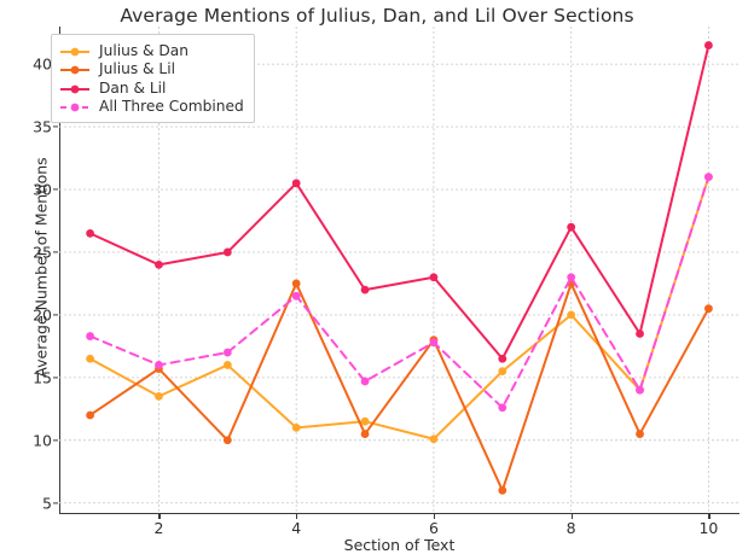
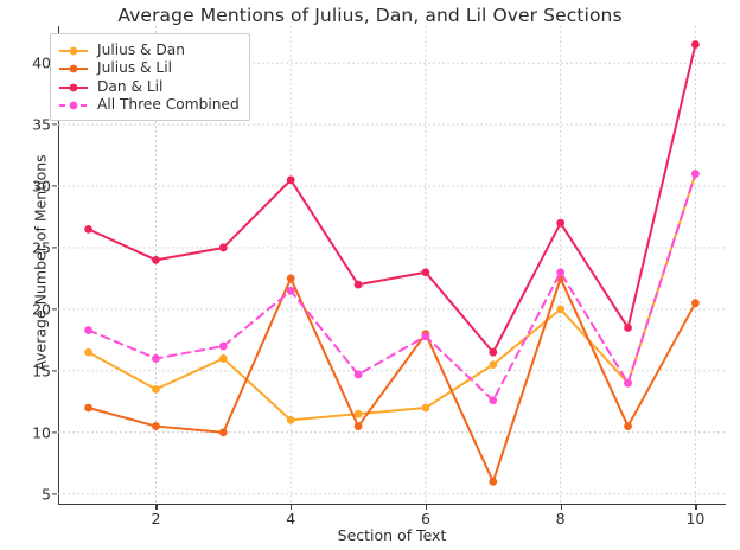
Julius & Lil/2: 15.7 -> 10.5
Julius & Dan/6: 10.1 -> 12.0
